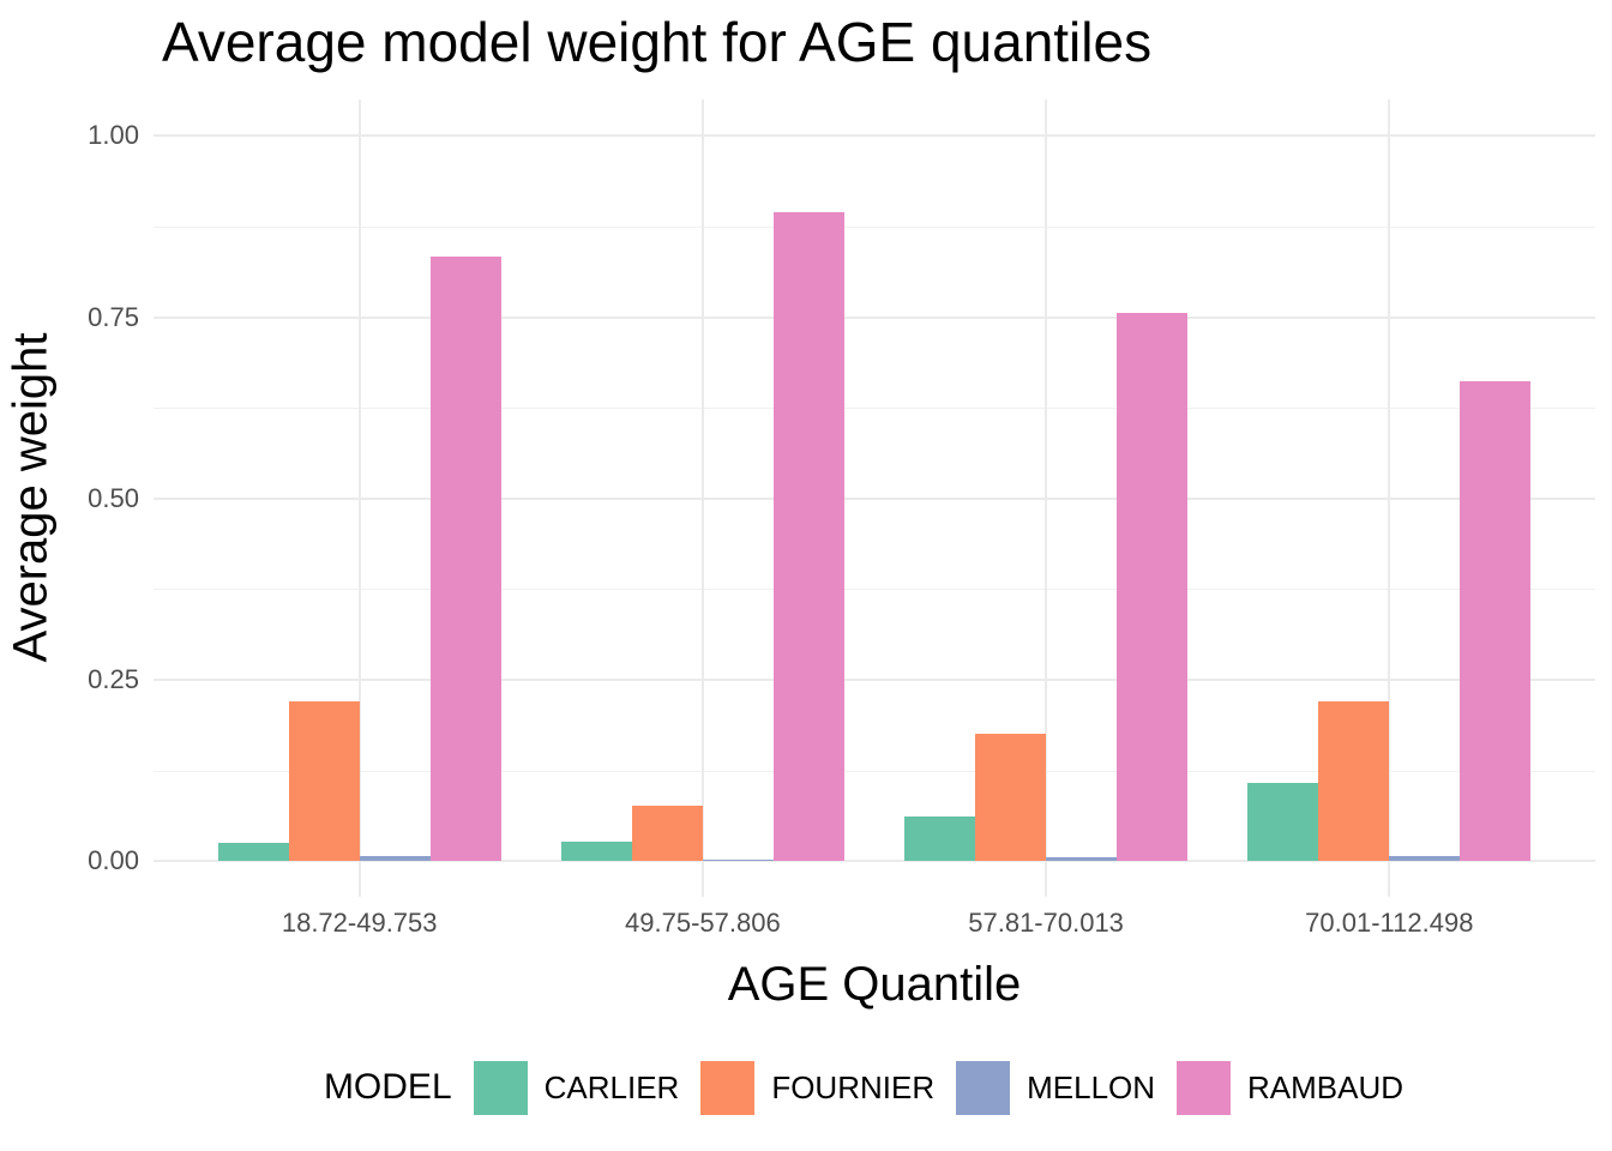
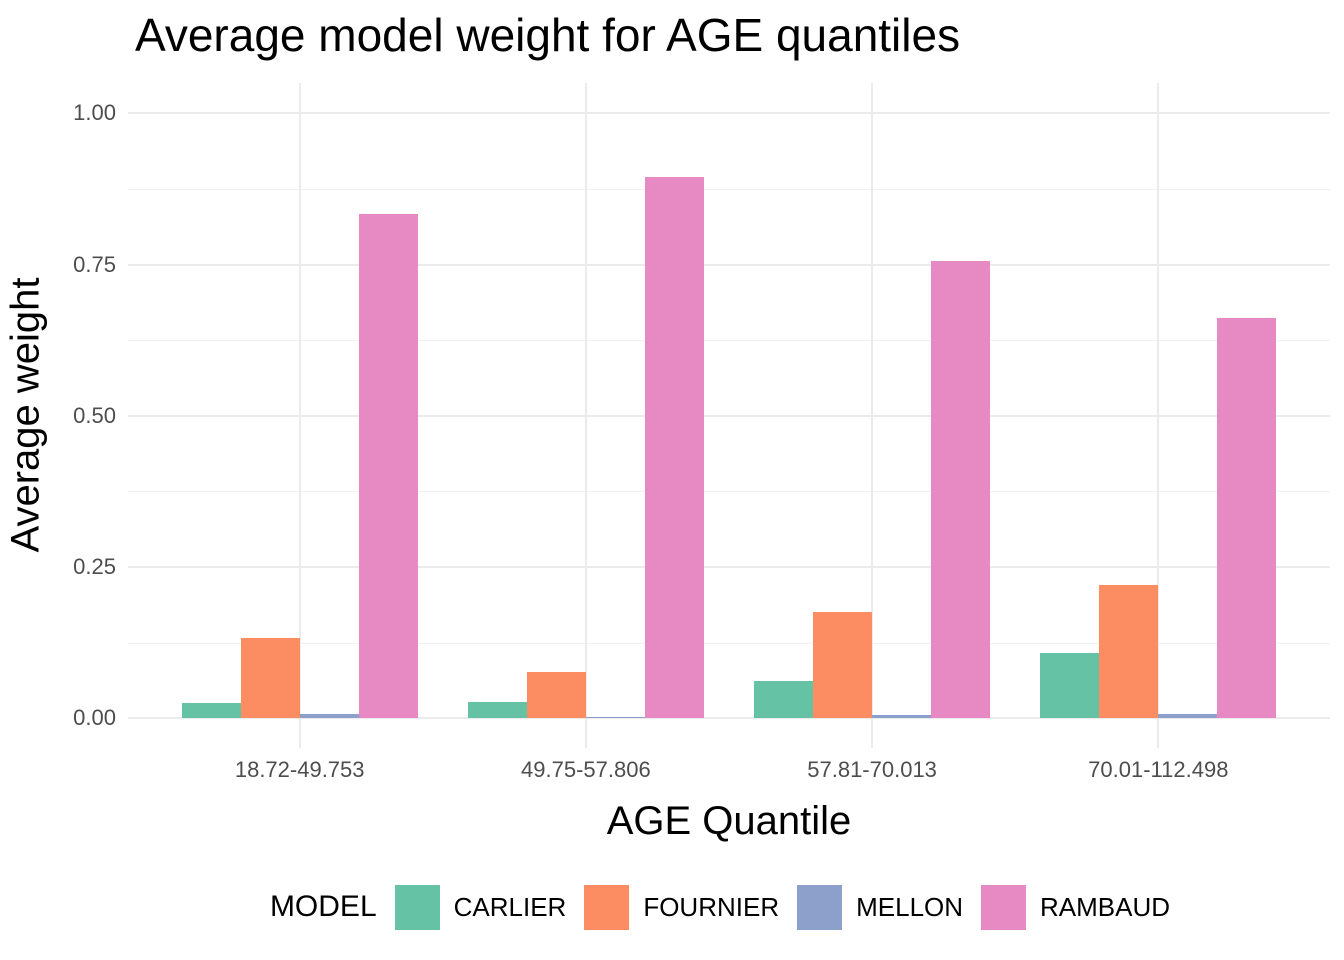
FOURNIER/18.72-49.753: 0.22 -> 0.13
